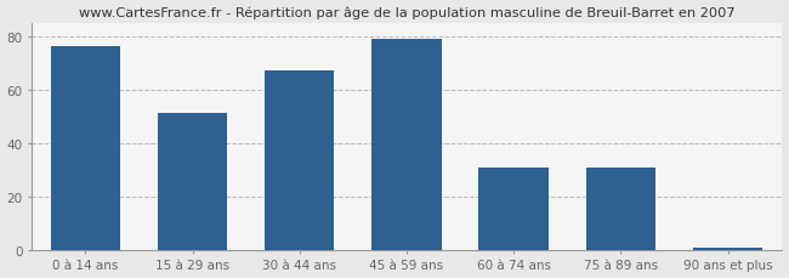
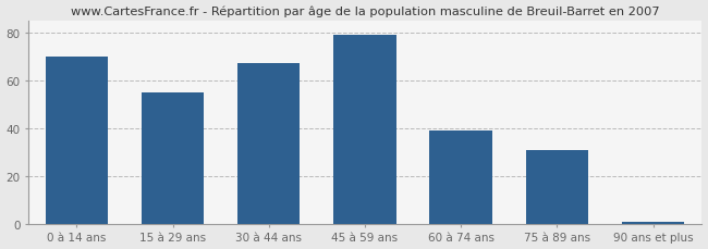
0 à 14 ans: 76 -> 70
15 à 29 ans: 51 -> 55
60 à 74 ans: 31 -> 39
